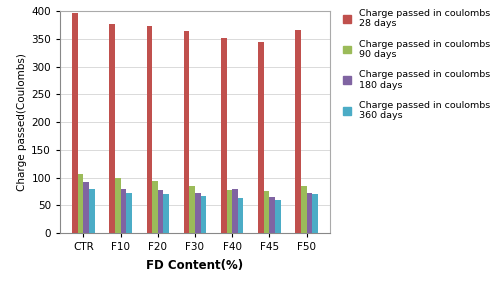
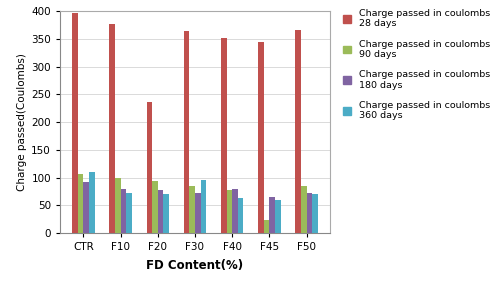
Charge passed in coulombs 360 days/CTR: 79 -> 110
Charge passed in coulombs 28 days/F20: 373 -> 236
Charge passed in coulombs 360 days/F30: 67 -> 96
Charge passed in coulombs 90 days/F45: 75 -> 24
